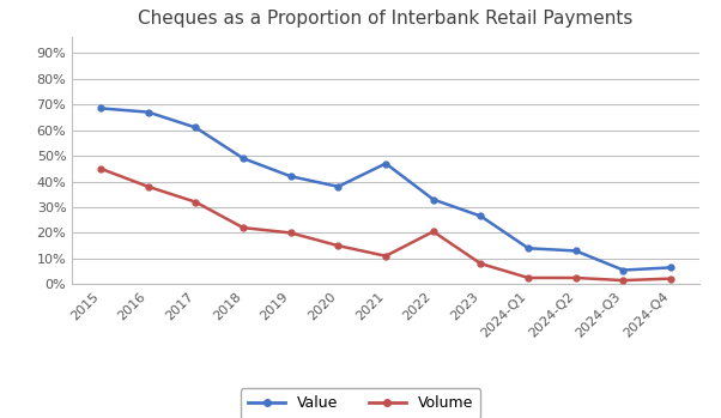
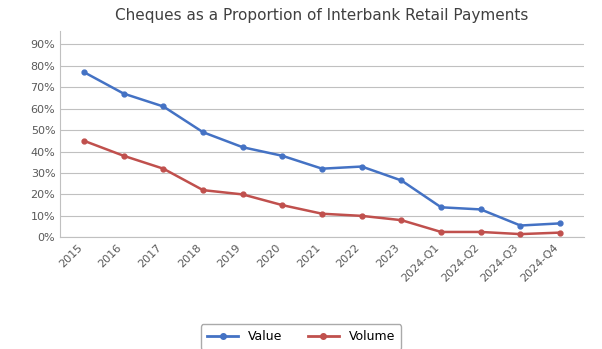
Value/2015: 68.5% -> 77.0%
Value/2021: 47.0% -> 32.0%
Volume/2022: 20.5% -> 10.0%
